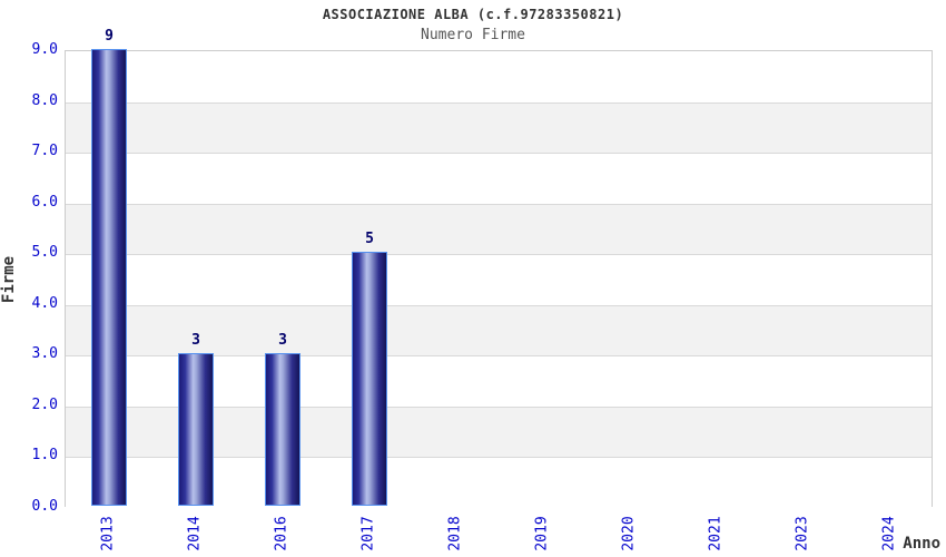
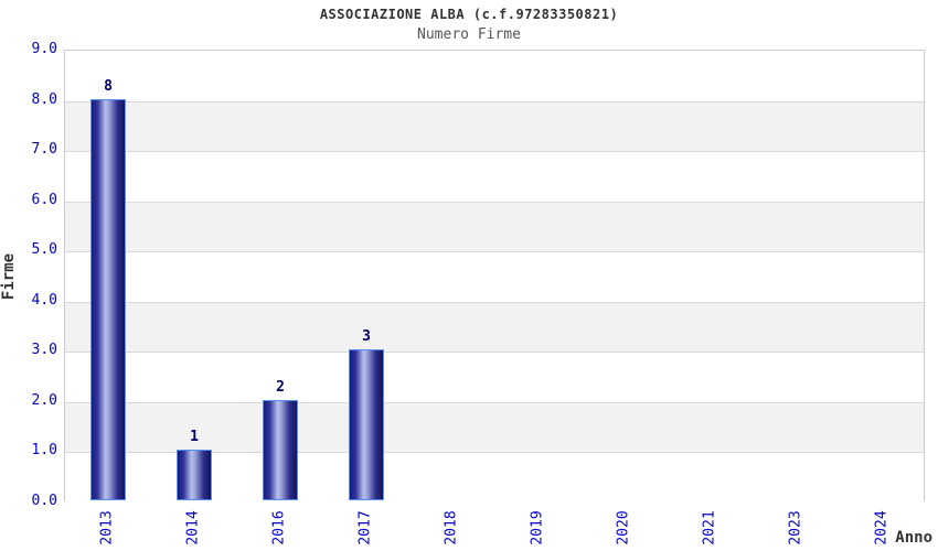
2013: 9 -> 8
2014: 3 -> 1
2016: 3 -> 2
2017: 5 -> 3
